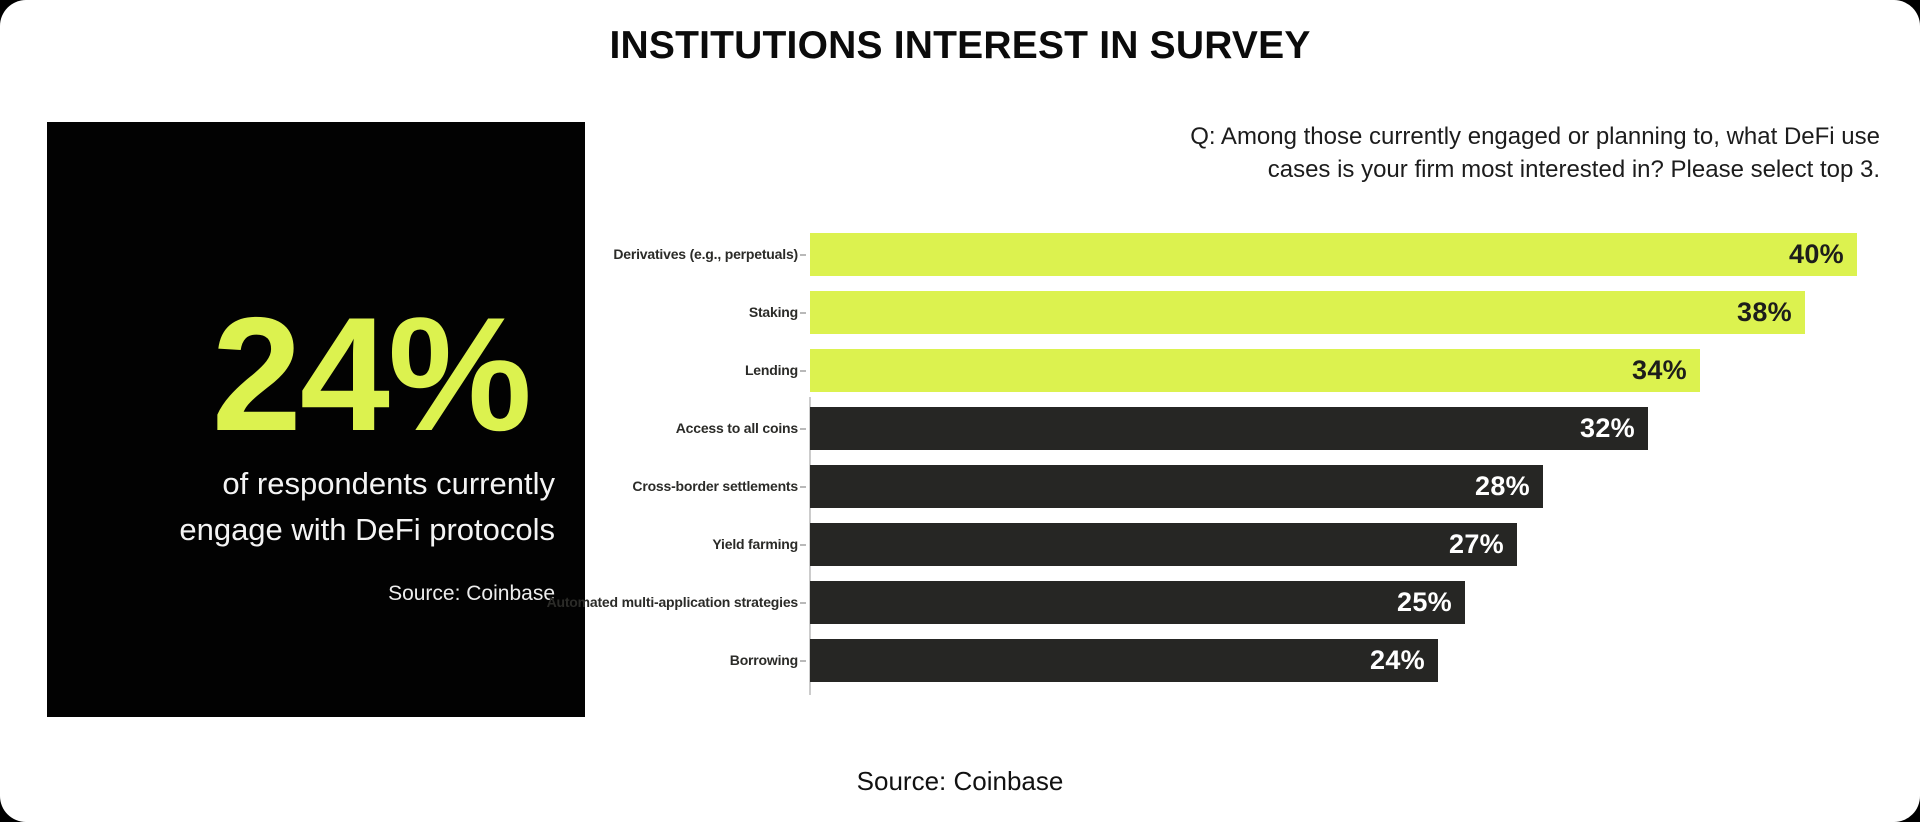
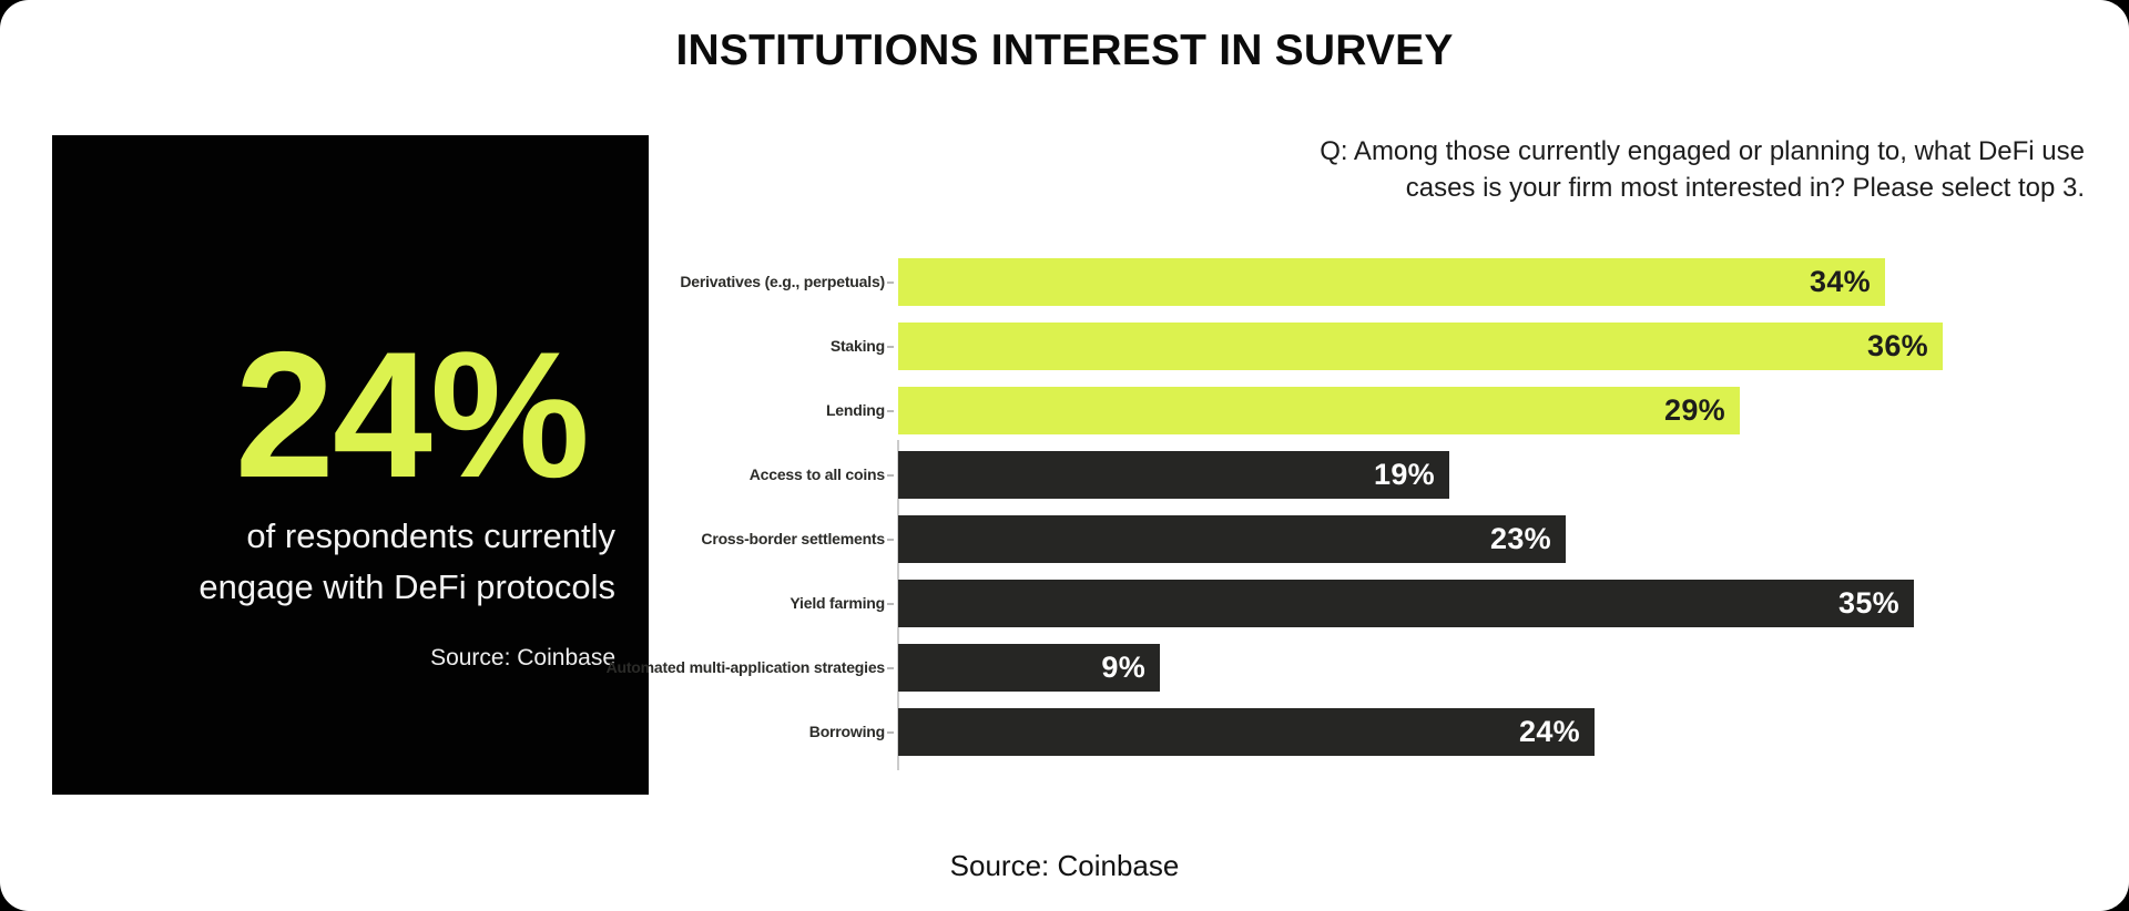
Derivatives (e.g., perpetuals): 40% -> 34%
Staking: 38% -> 36%
Lending: 34% -> 29%
Access to all coins: 32% -> 19%
Cross-border settlements: 28% -> 23%
Yield farming: 27% -> 35%
Automated multi-application strategies: 25% -> 9%
